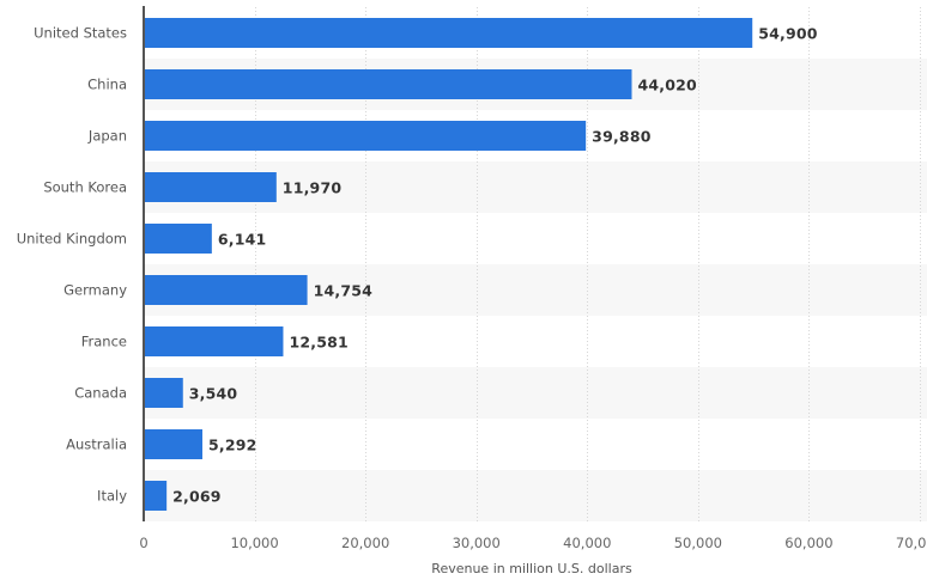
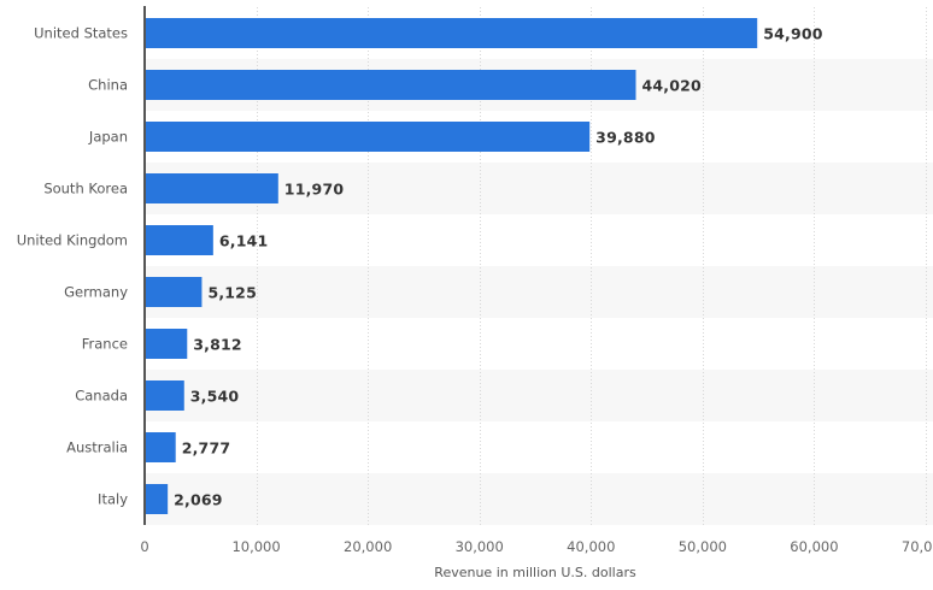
Germany: 14,754 -> 5,125
France: 12,581 -> 3,812
Australia: 5,292 -> 2,777
